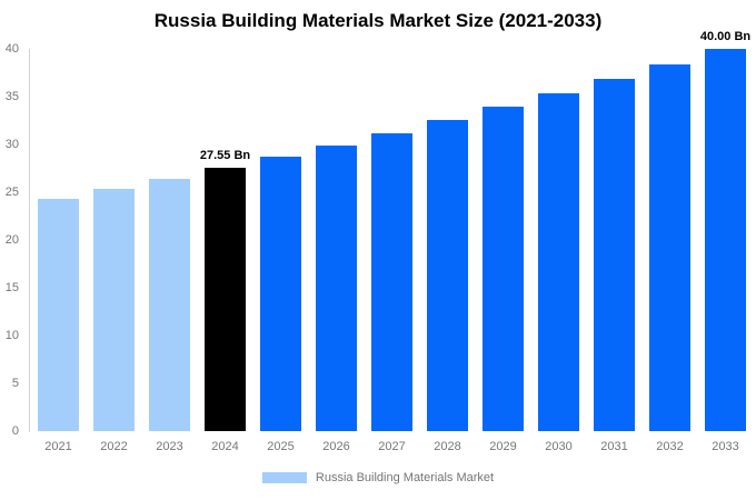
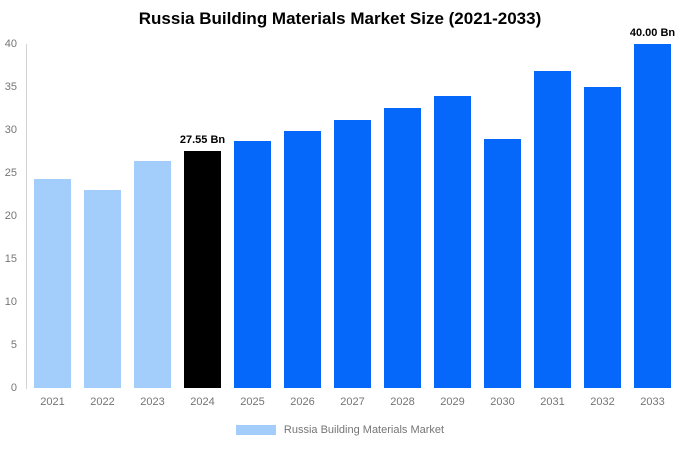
2022: 25 -> 23
2030: 35 -> 29
2032: 38 -> 35
